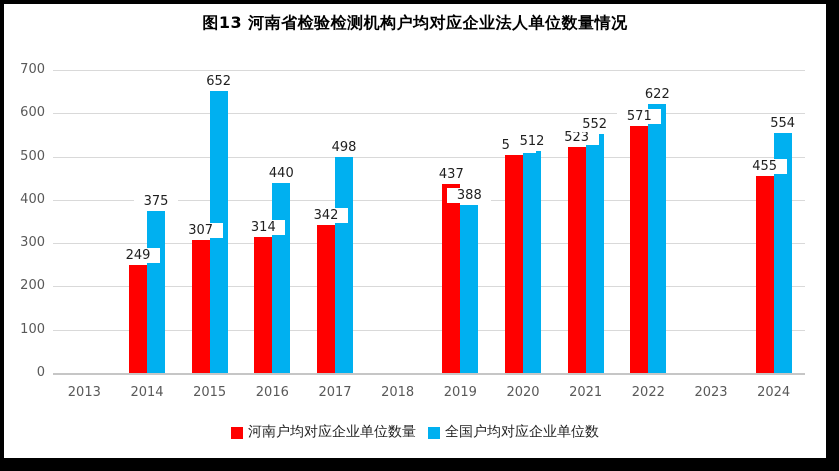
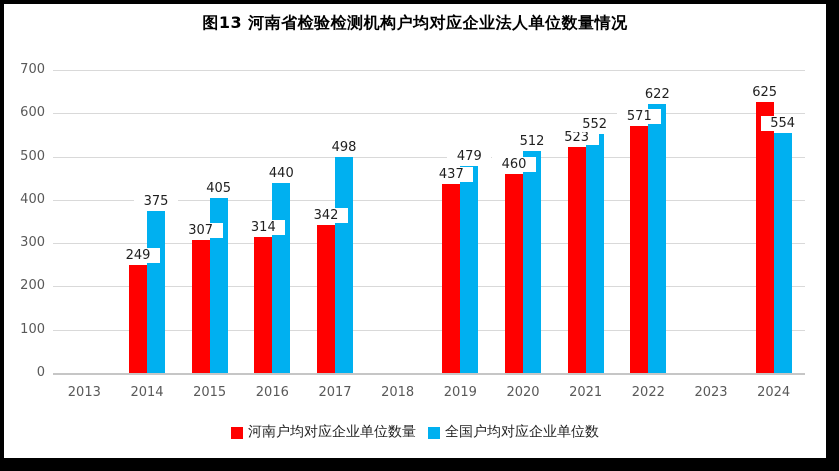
全国户均对应企业单位数/2015: 652 -> 405
全国户均对应企业单位数/2019: 388 -> 479
河南户均对应企业单位数量/2020: 503 -> 460
河南户均对应企业单位数量/2024: 455 -> 625
